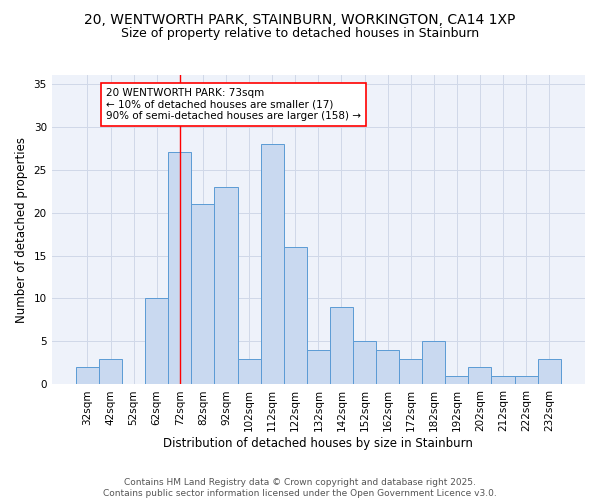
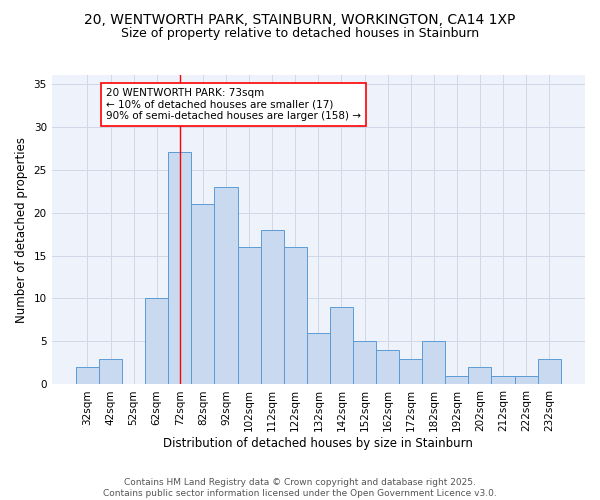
102sqm: 3 -> 16
112sqm: 28 -> 18
132sqm: 4 -> 6
